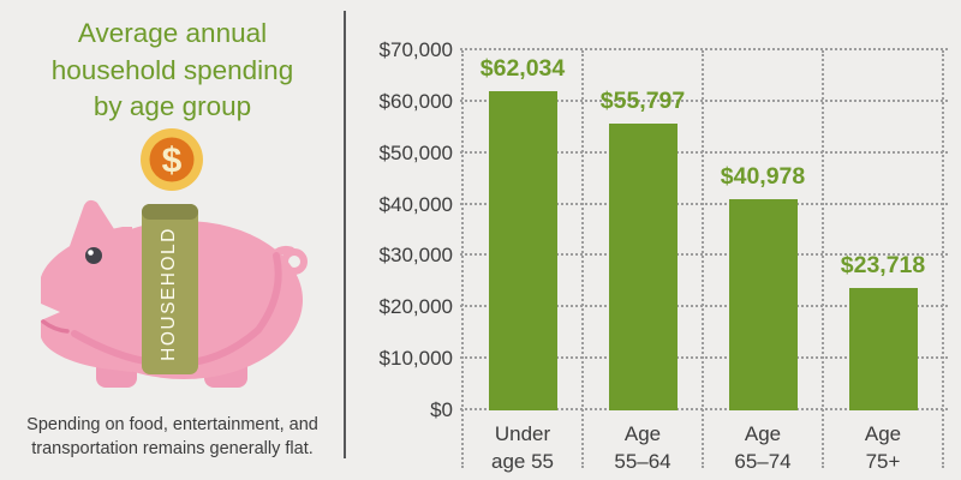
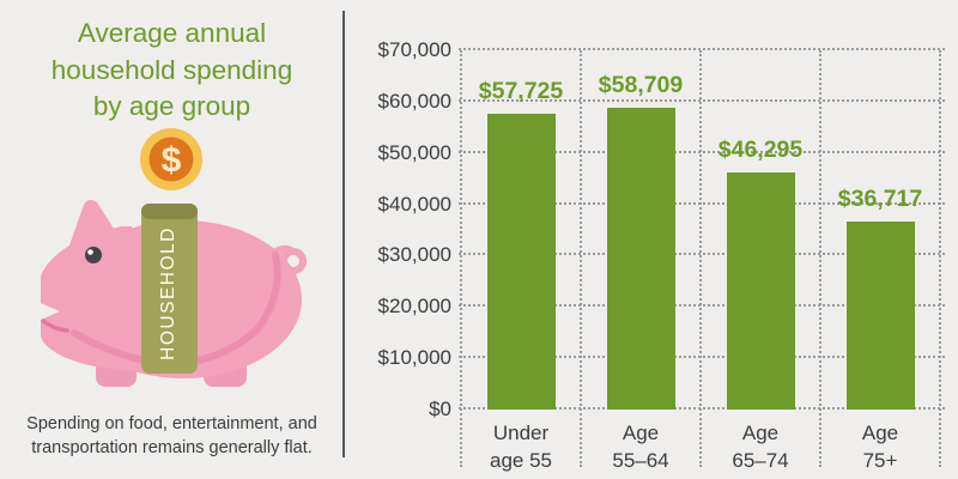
Under age 55: $62,034 -> $57,725
Age 55–64: $55,797 -> $58,709
Age 65–74: $40,978 -> $46,295
Age 75+: $23,718 -> $36,717
